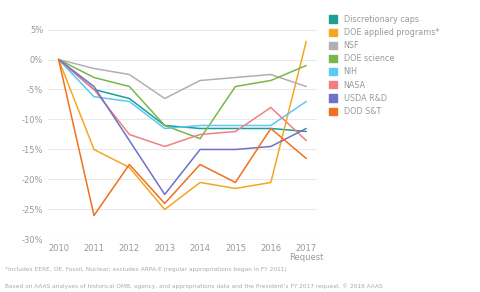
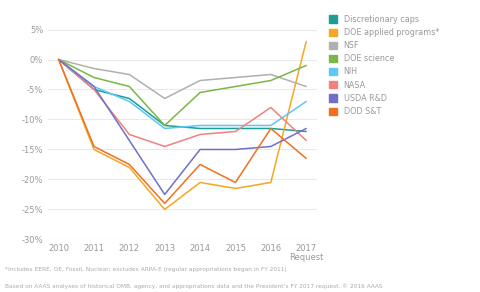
NIH/2011: -6.2% -> -4.5%
DOD S&T/2011: -26.0% -> -14.5%
DOE science/2014: -13.2% -> -5.5%
